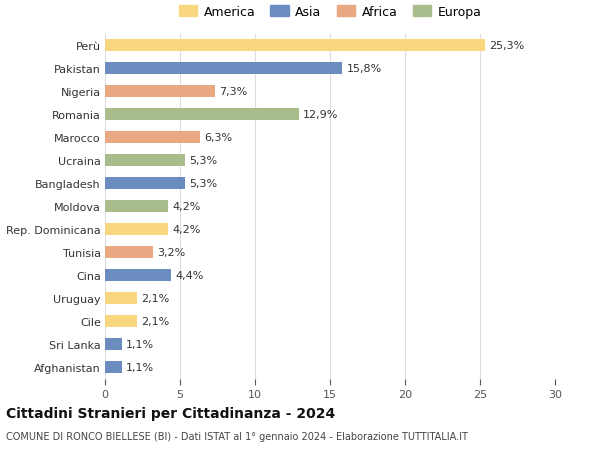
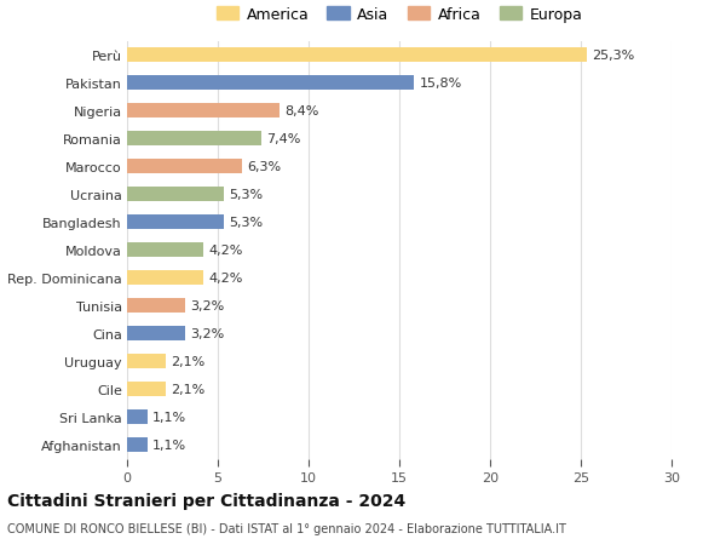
Nigeria: 7,3% -> 8,4%
Romania: 12,9% -> 7,4%
Cina: 4,4% -> 3,2%
